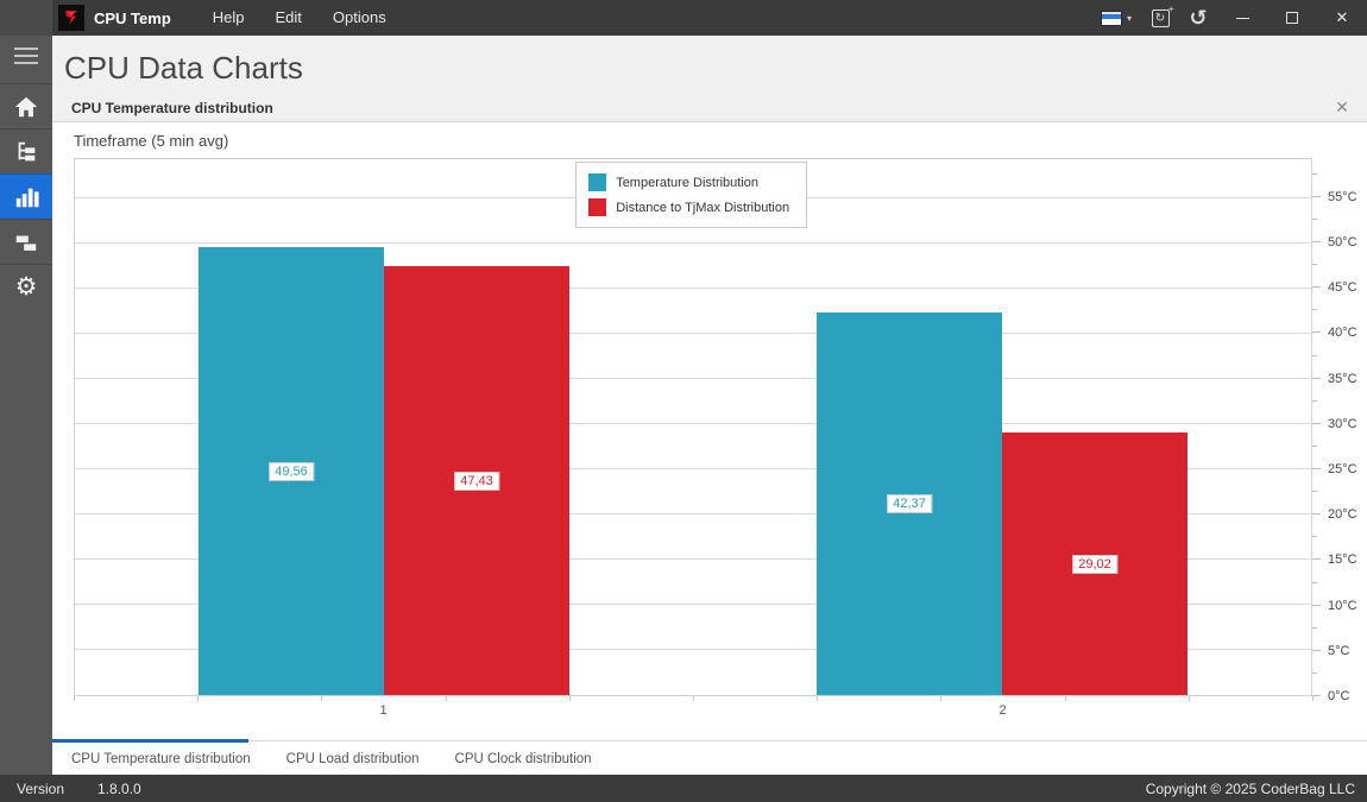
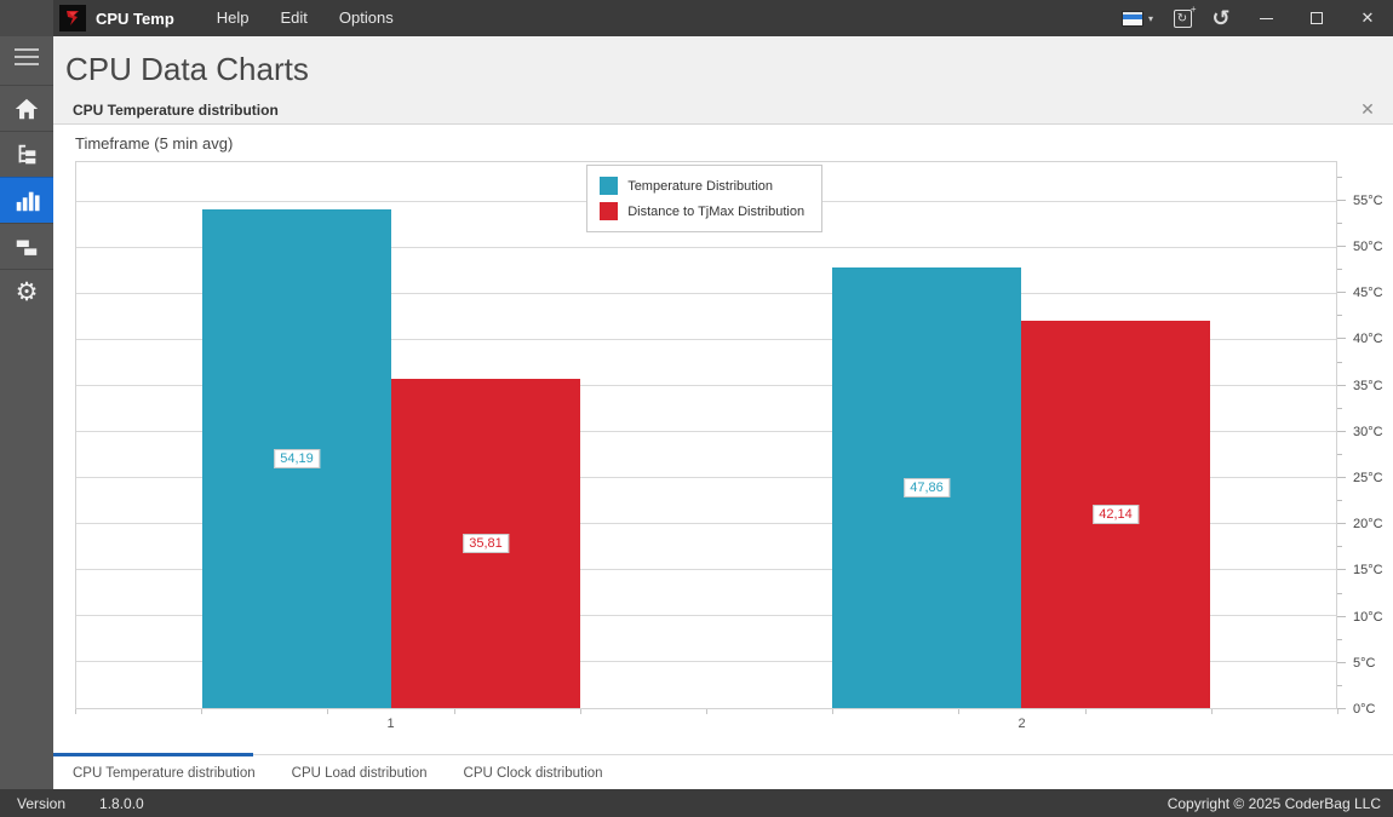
Temperature Distribution/1: 49,56 -> 54,19
Distance to TjMax Distribution/1: 47,43 -> 35,81
Temperature Distribution/2: 42,37 -> 47,86
Distance to TjMax Distribution/2: 29,02 -> 42,14
